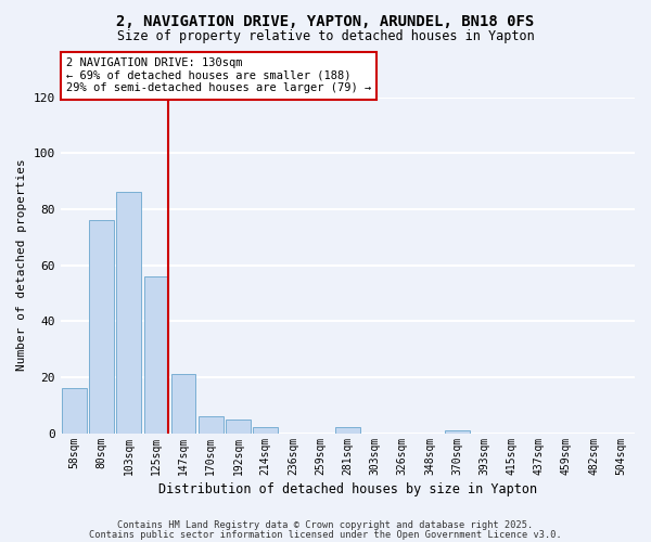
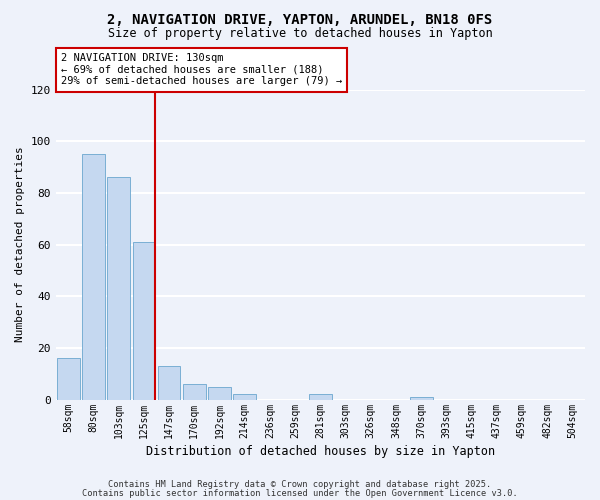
80sqm: 76 -> 95
125sqm: 56 -> 61
147sqm: 21 -> 13
